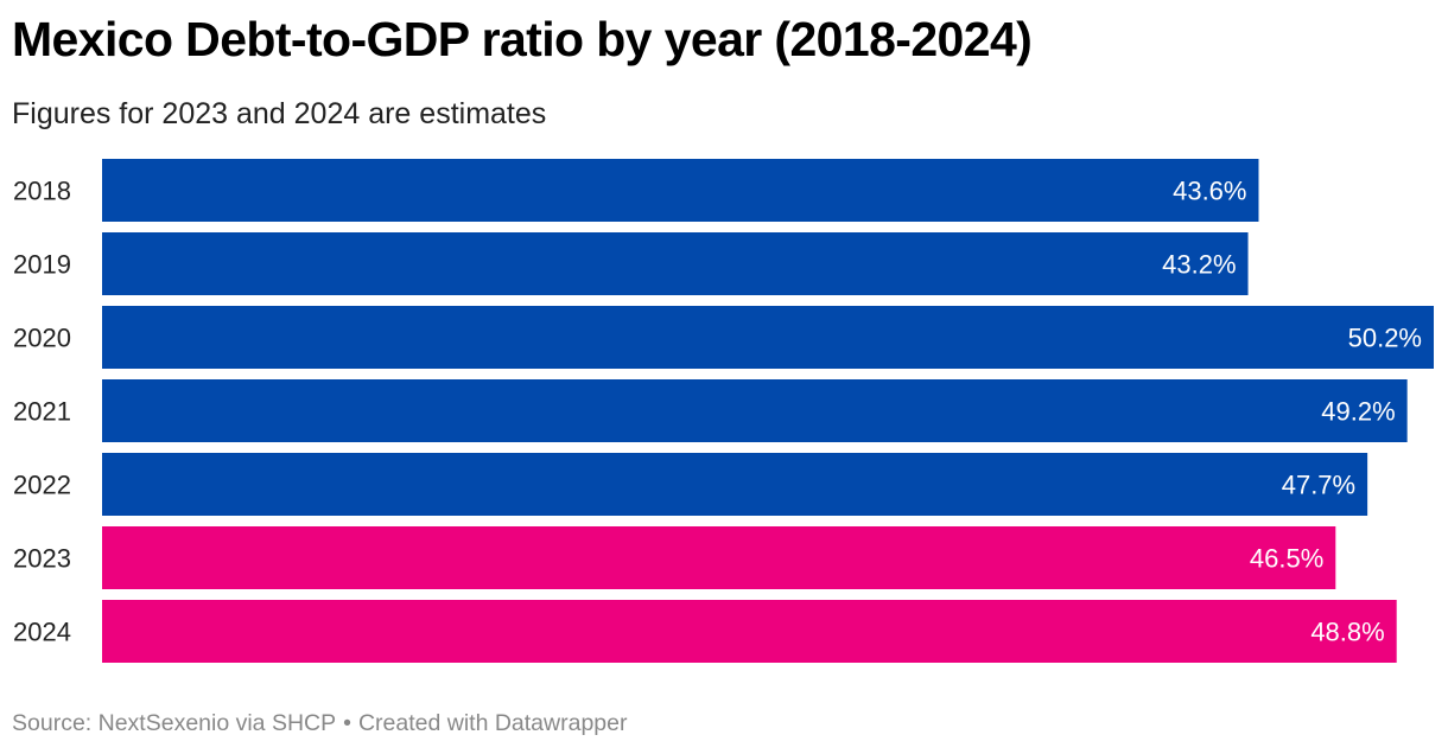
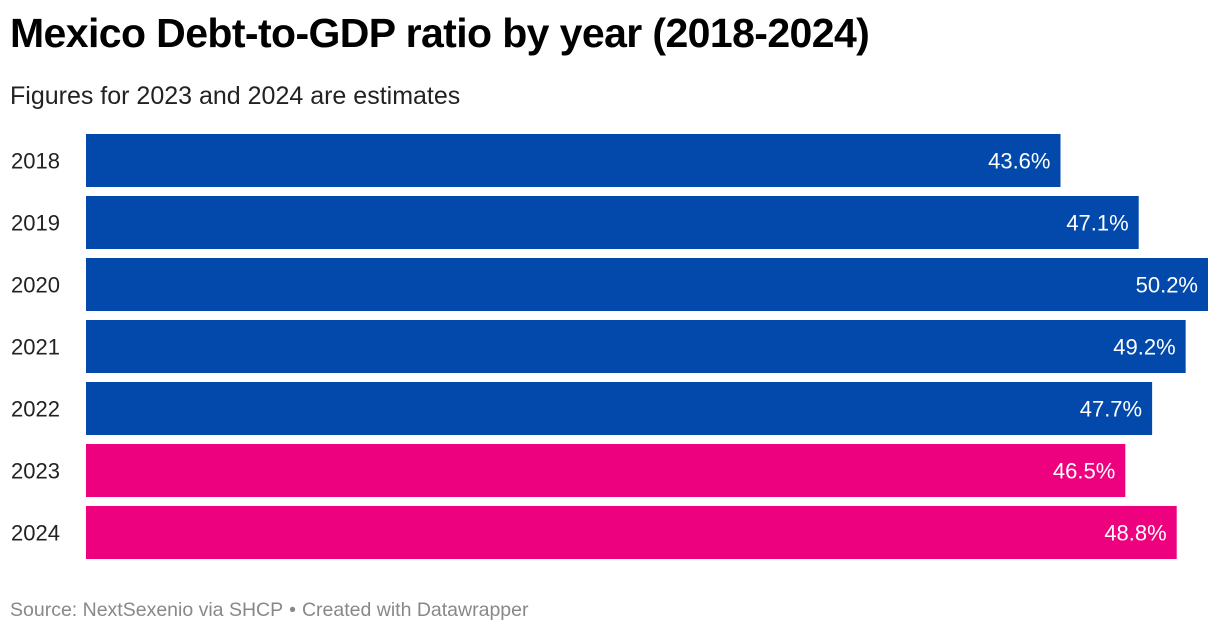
2019: 43.2% -> 47.1%
